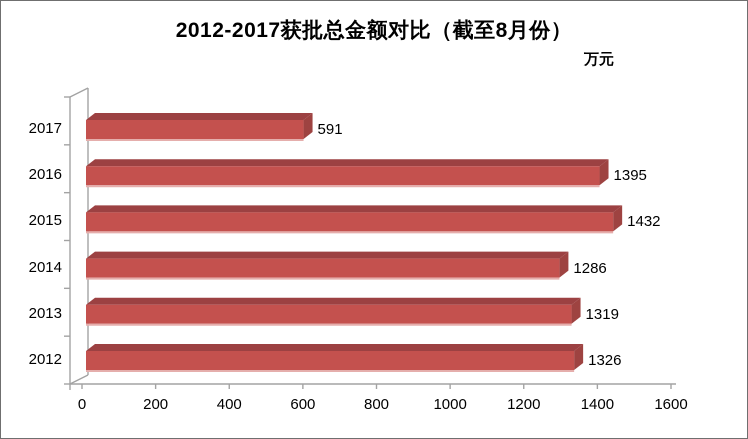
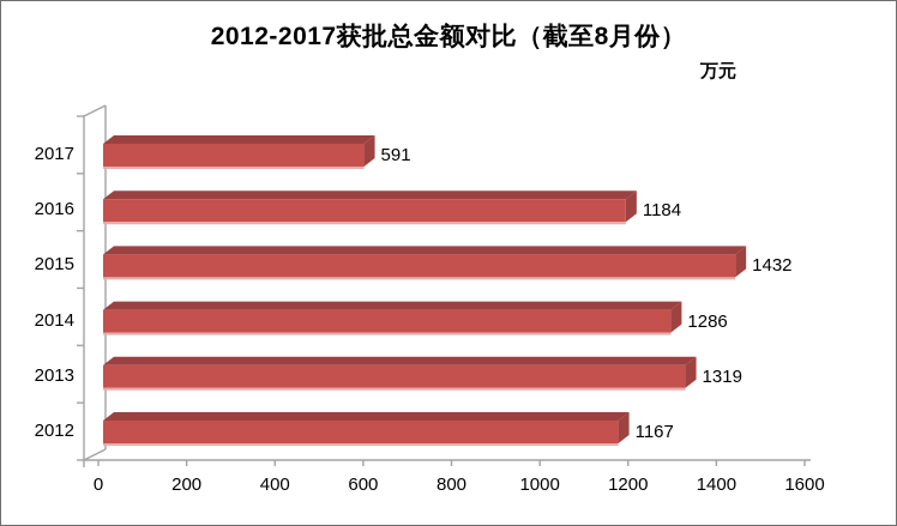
2016: 1395 -> 1184
2012: 1326 -> 1167
